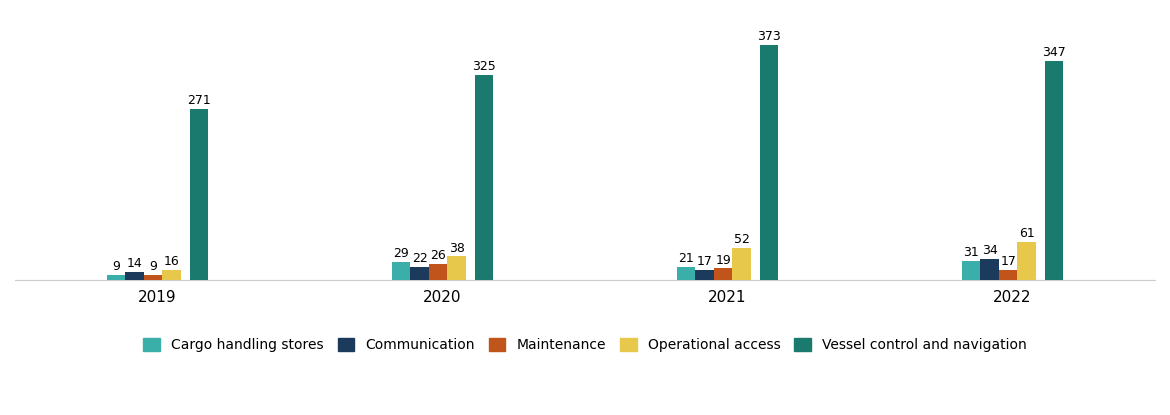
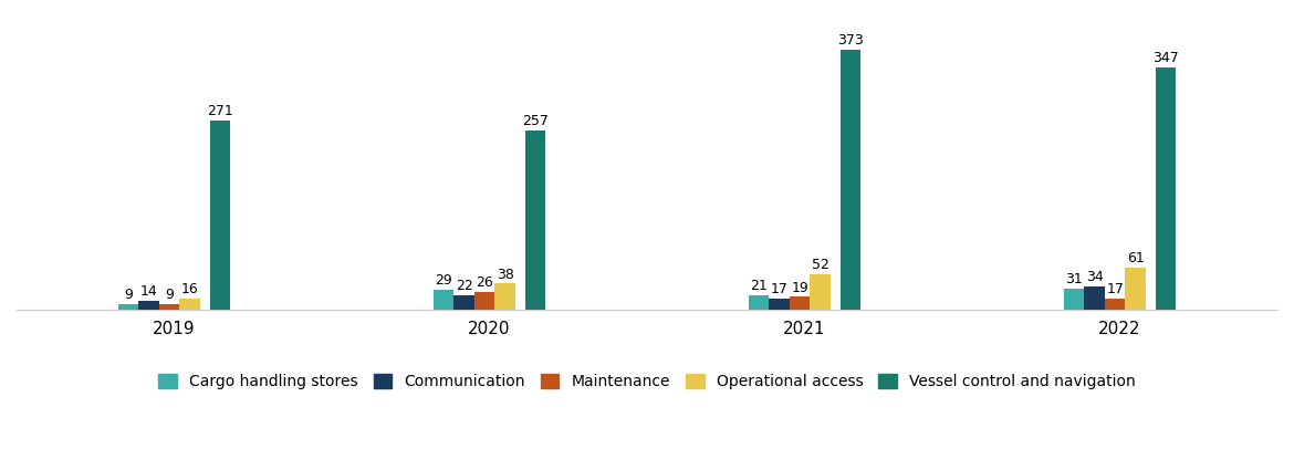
Vessel control and navigation/2020: 325 -> 257
